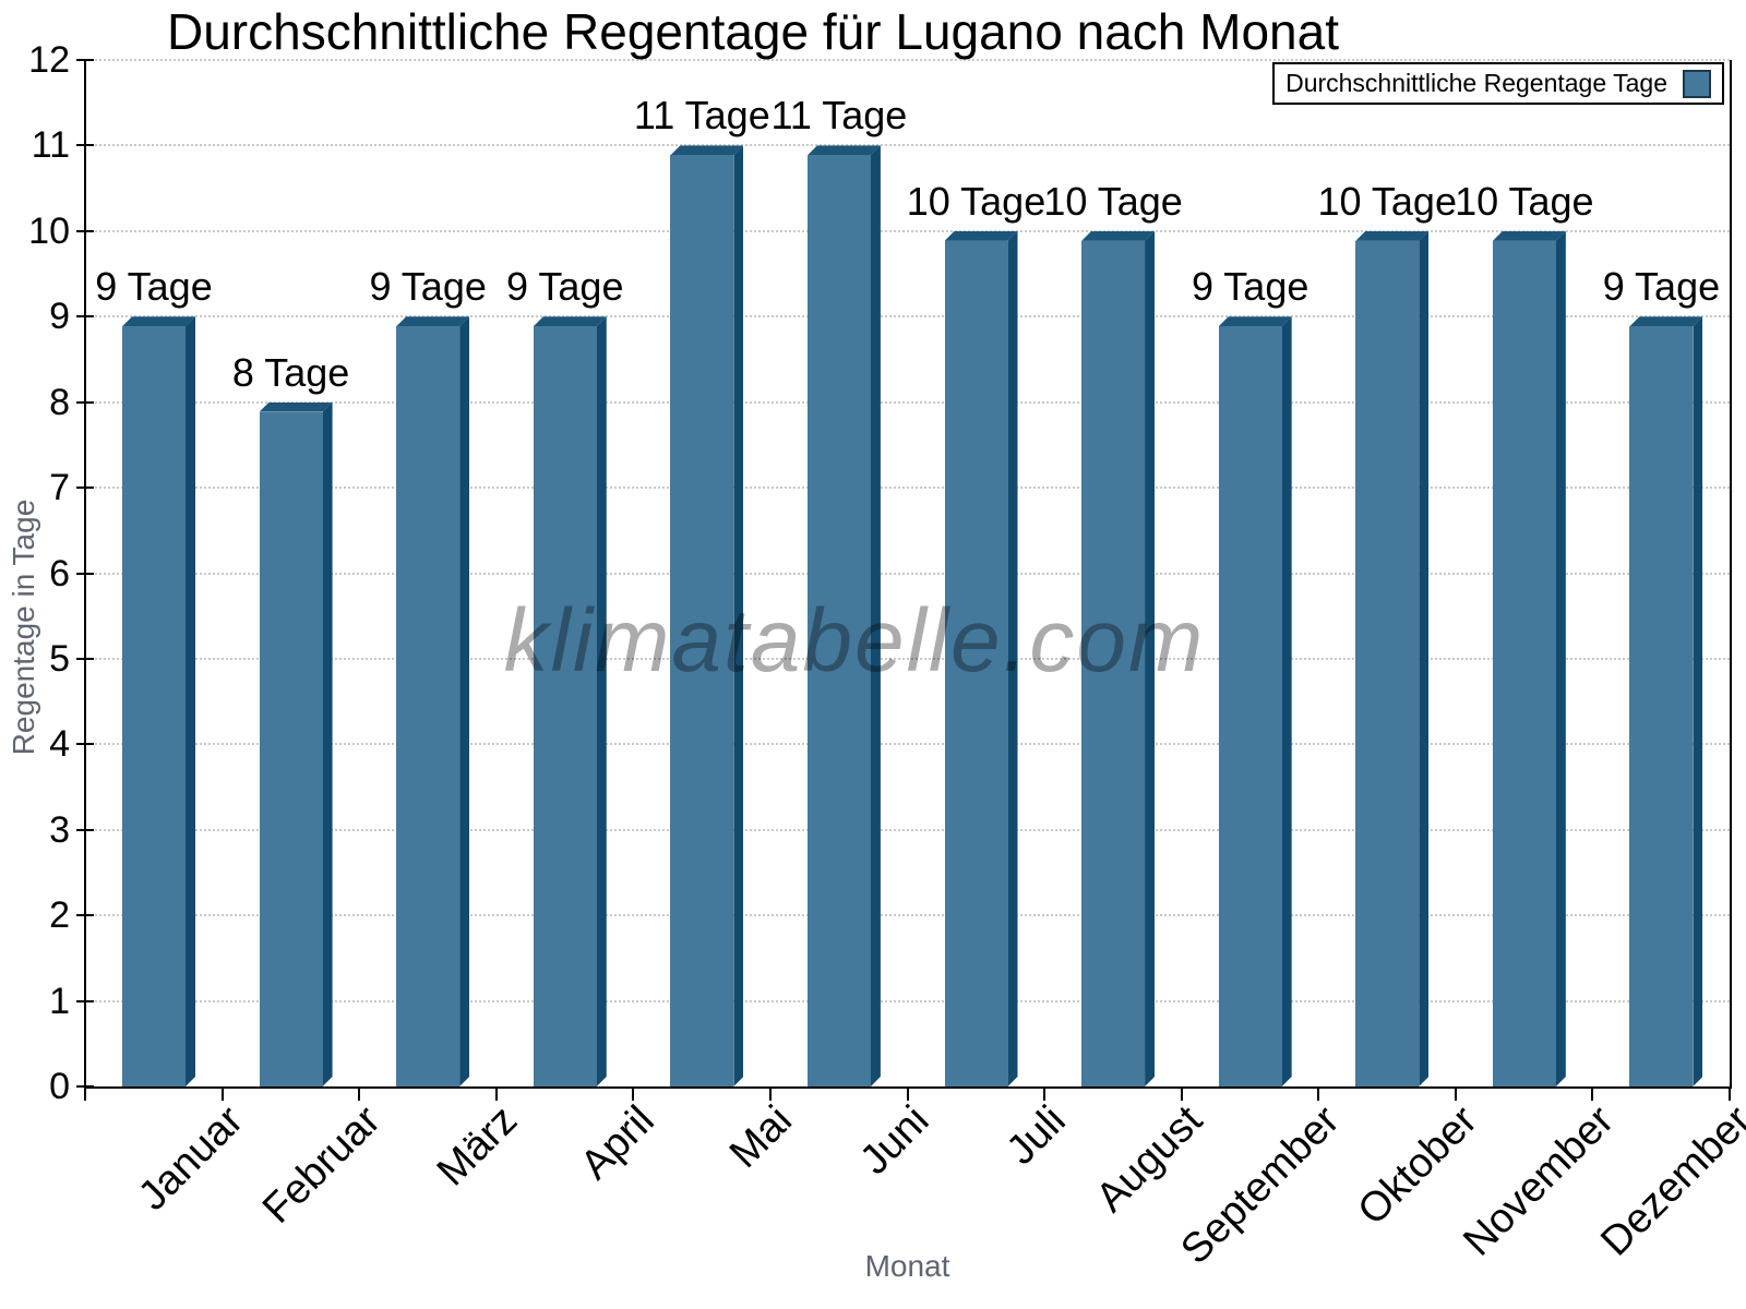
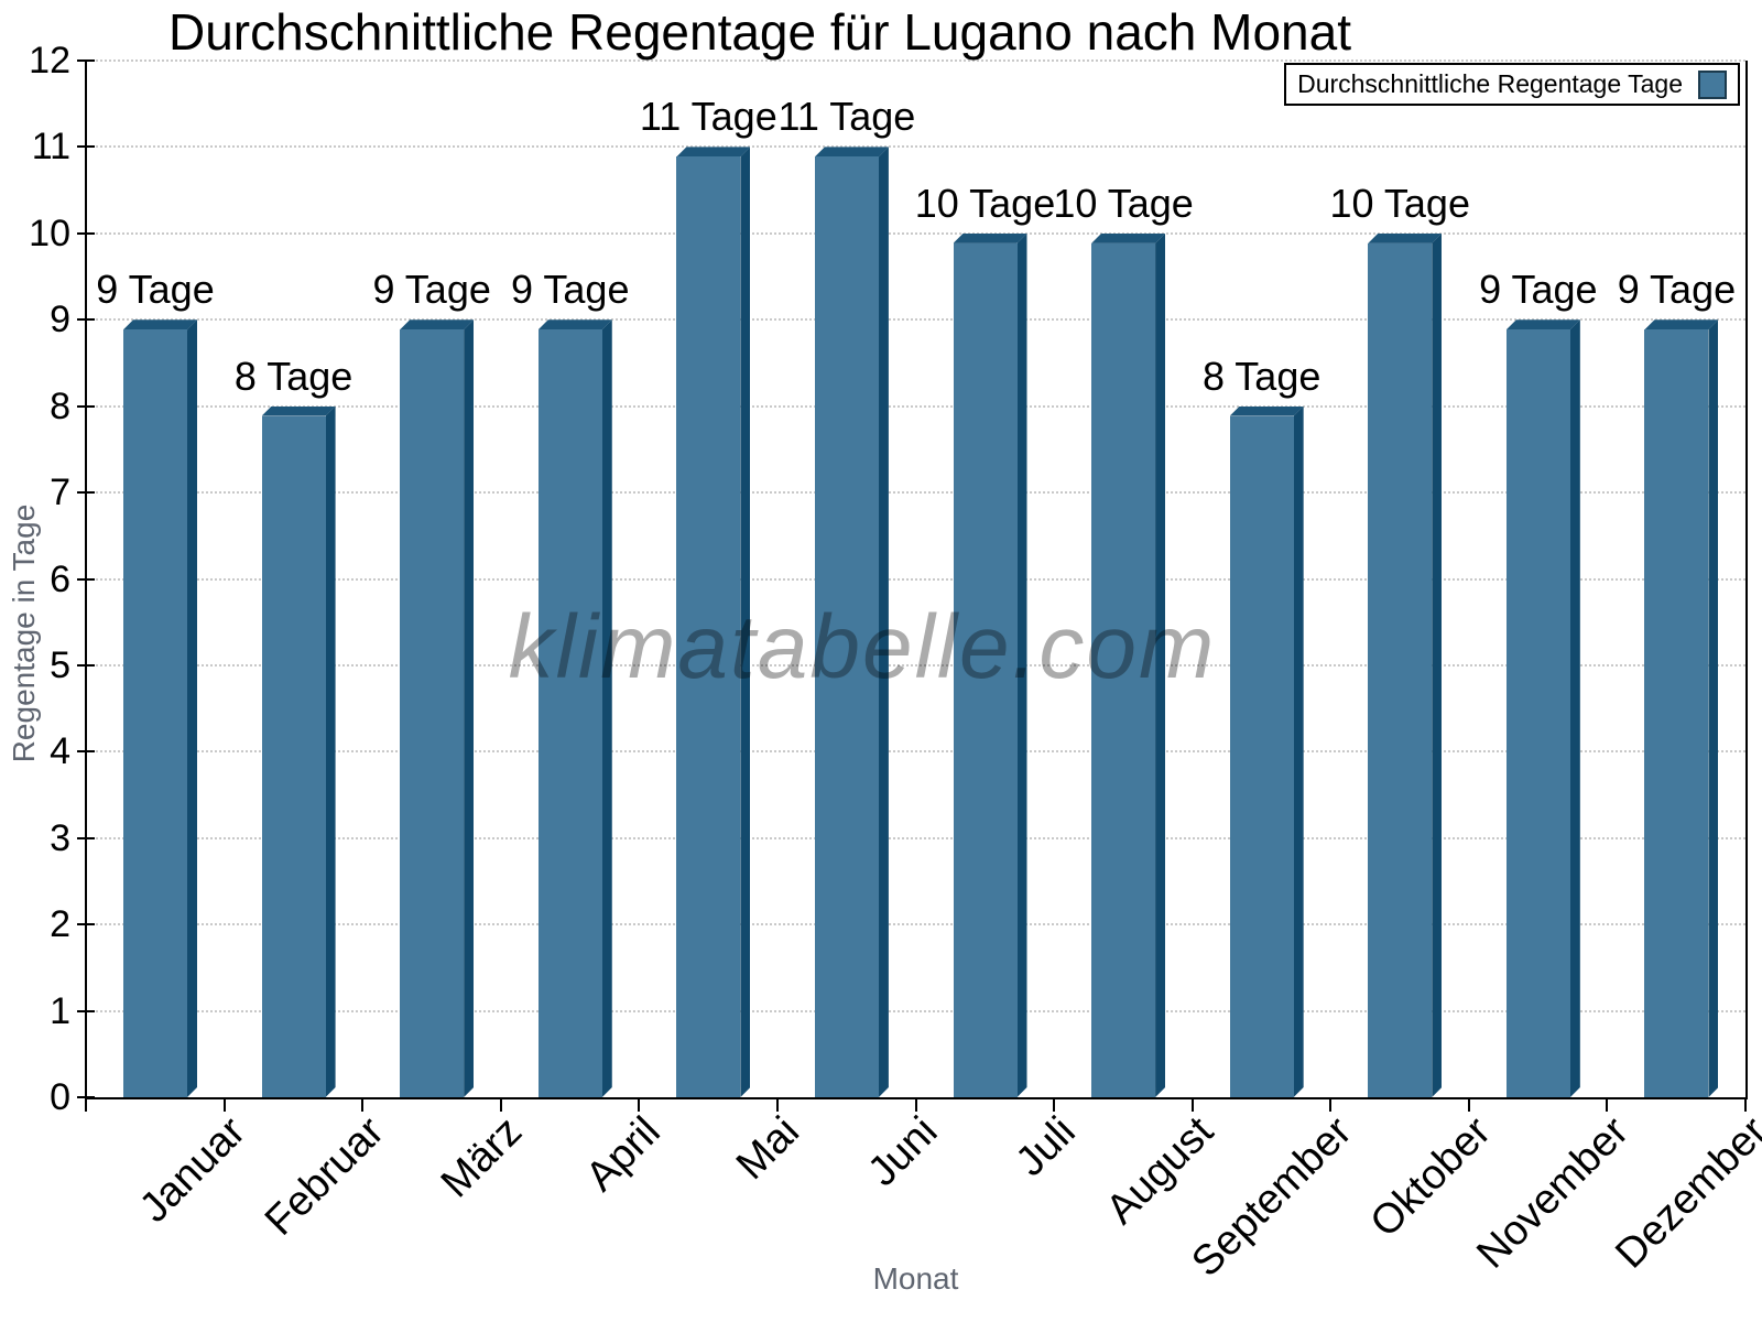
September: 9 -> 8
November: 10 -> 9
